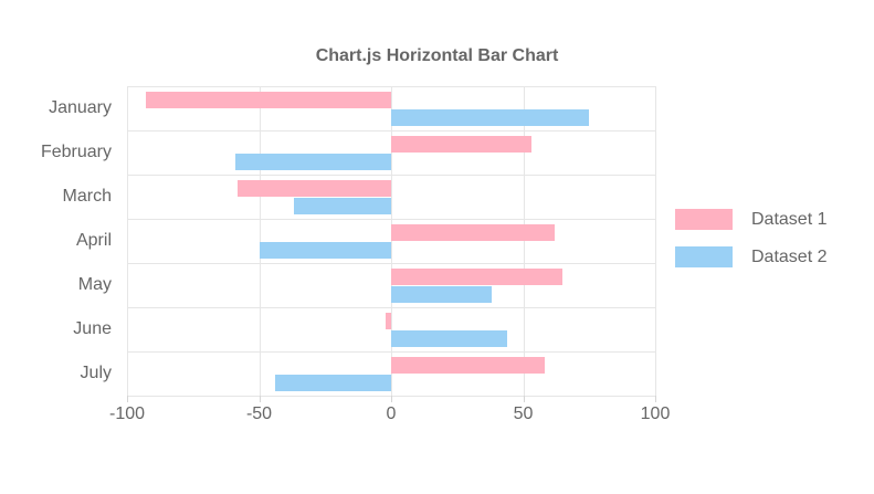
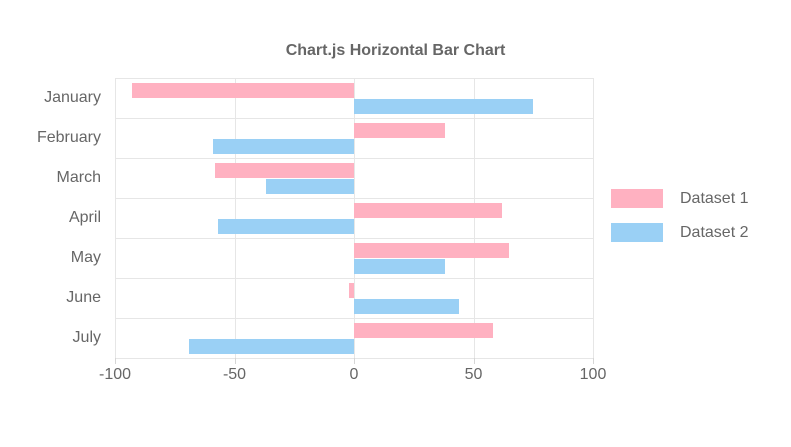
Dataset 1/February: 53 -> 38
Dataset 2/April: -50 -> -57
Dataset 2/July: -44 -> -69
